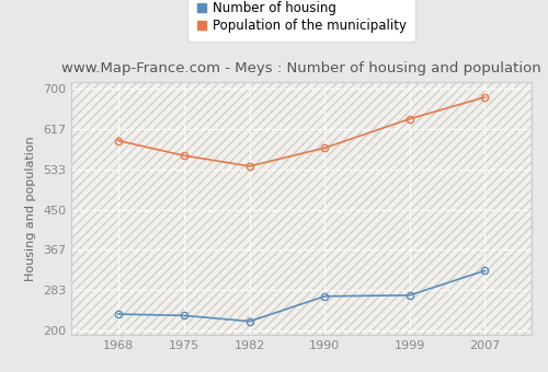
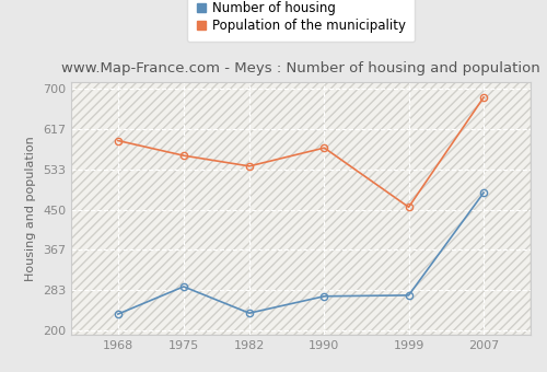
Number of housing/1975: 230 -> 290
Number of housing/1982: 218 -> 235
Population of the municipality/1999: 638 -> 455
Number of housing/2007: 323 -> 485
